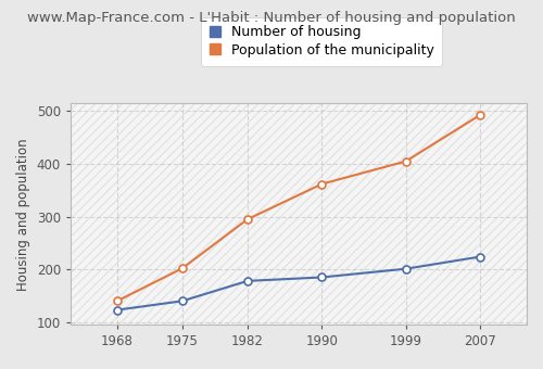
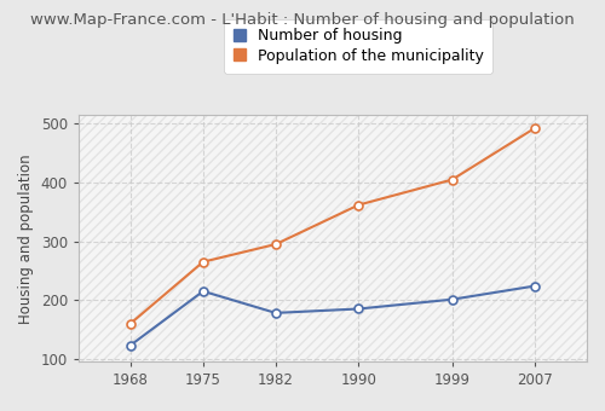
Population of the municipality/1968: 140 -> 160
Number of housing/1975: 140 -> 215
Population of the municipality/1975: 202 -> 265
